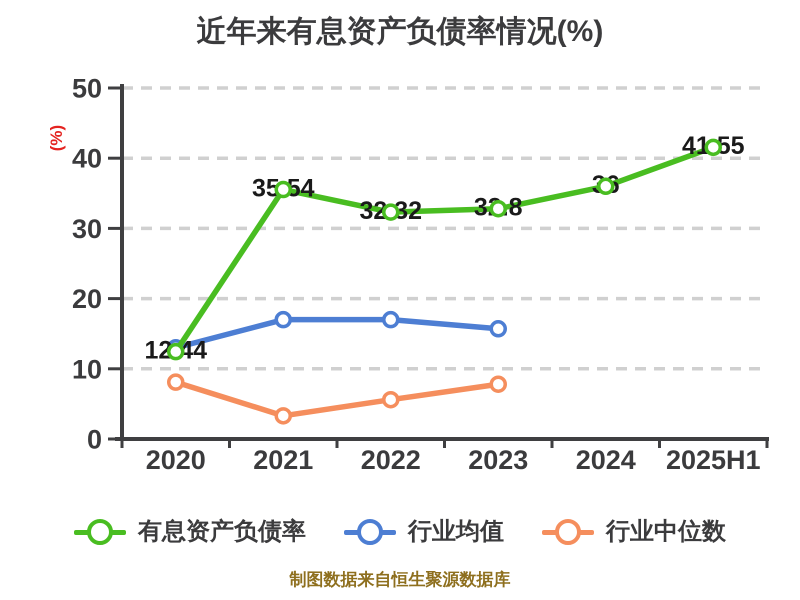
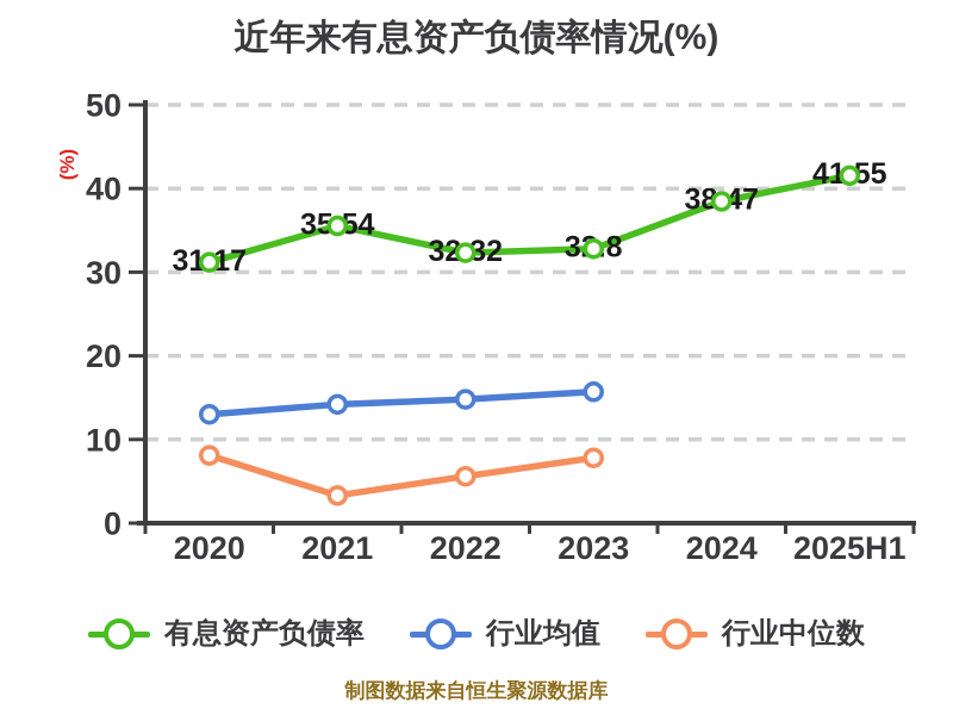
有息资产负债率/2020: 12.44 -> 31.17
行业均值/2021: 17 -> 14
行业均值/2022: 17 -> 15
有息资产负债率/2024: 36 -> 38.47
